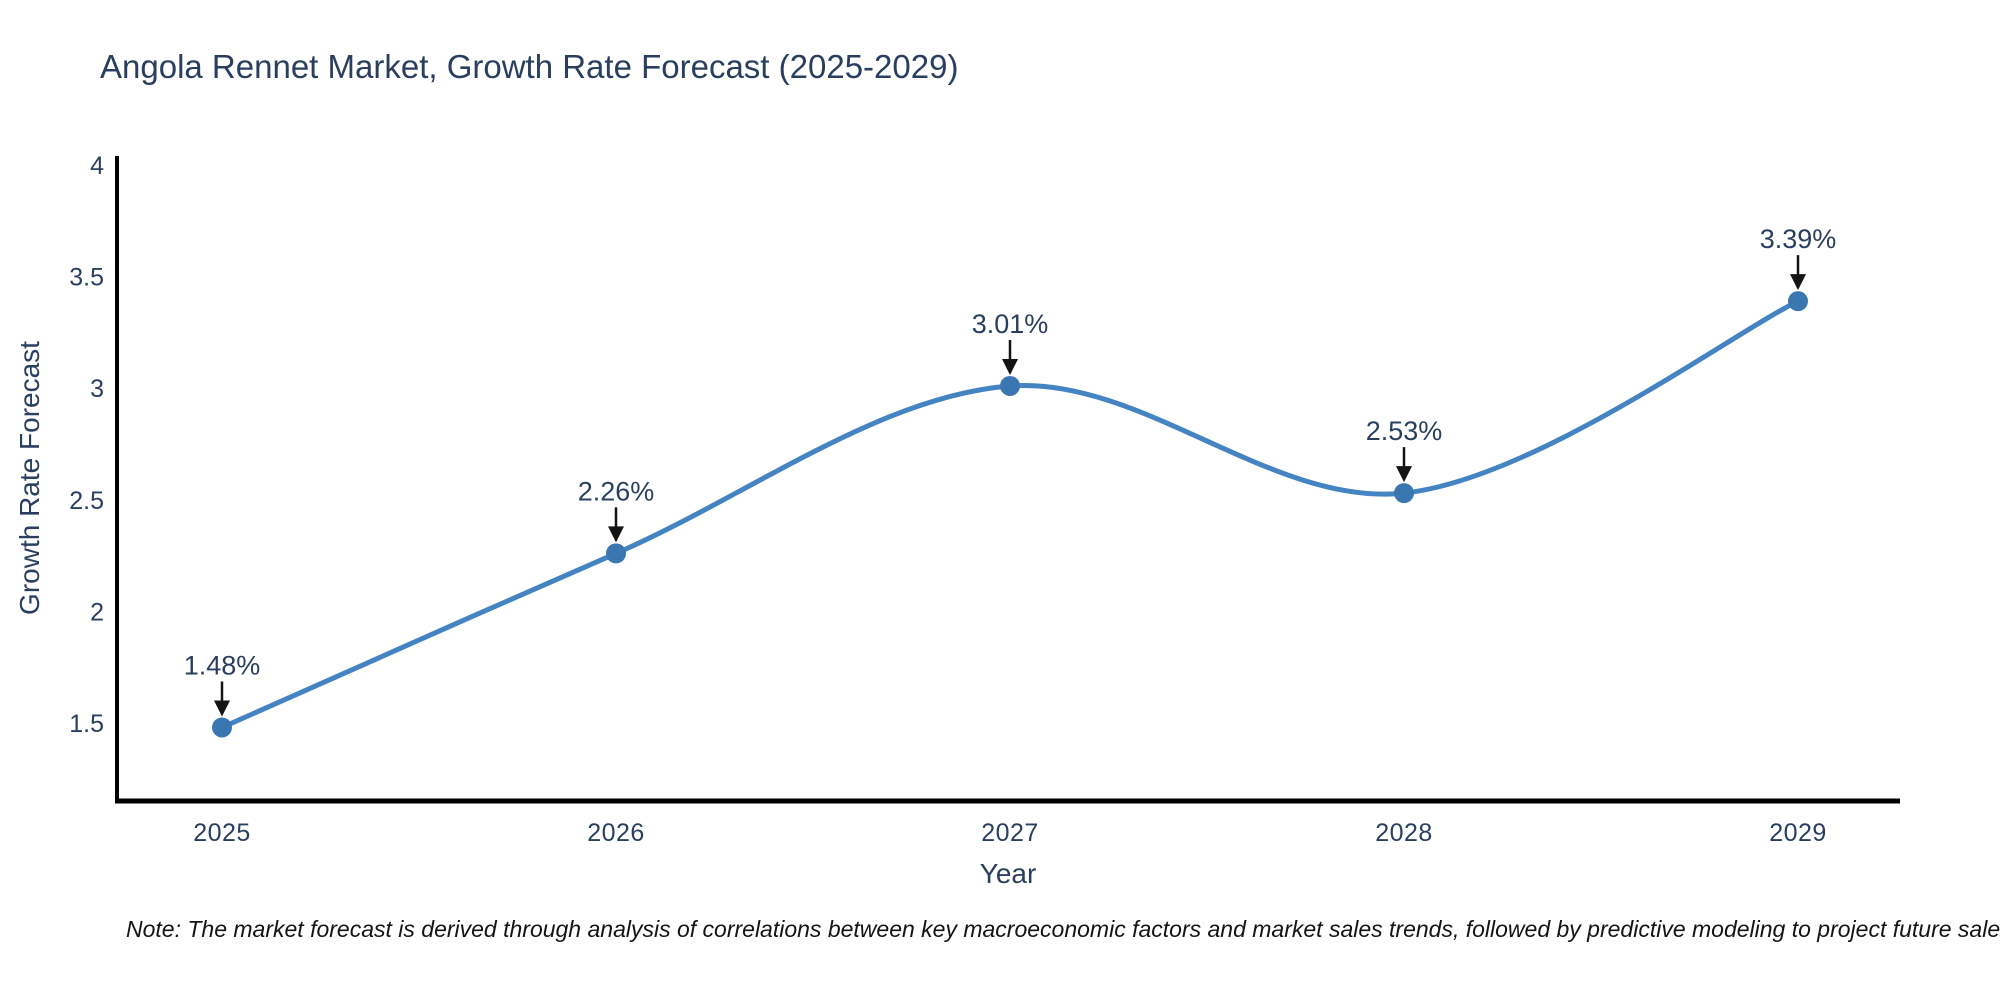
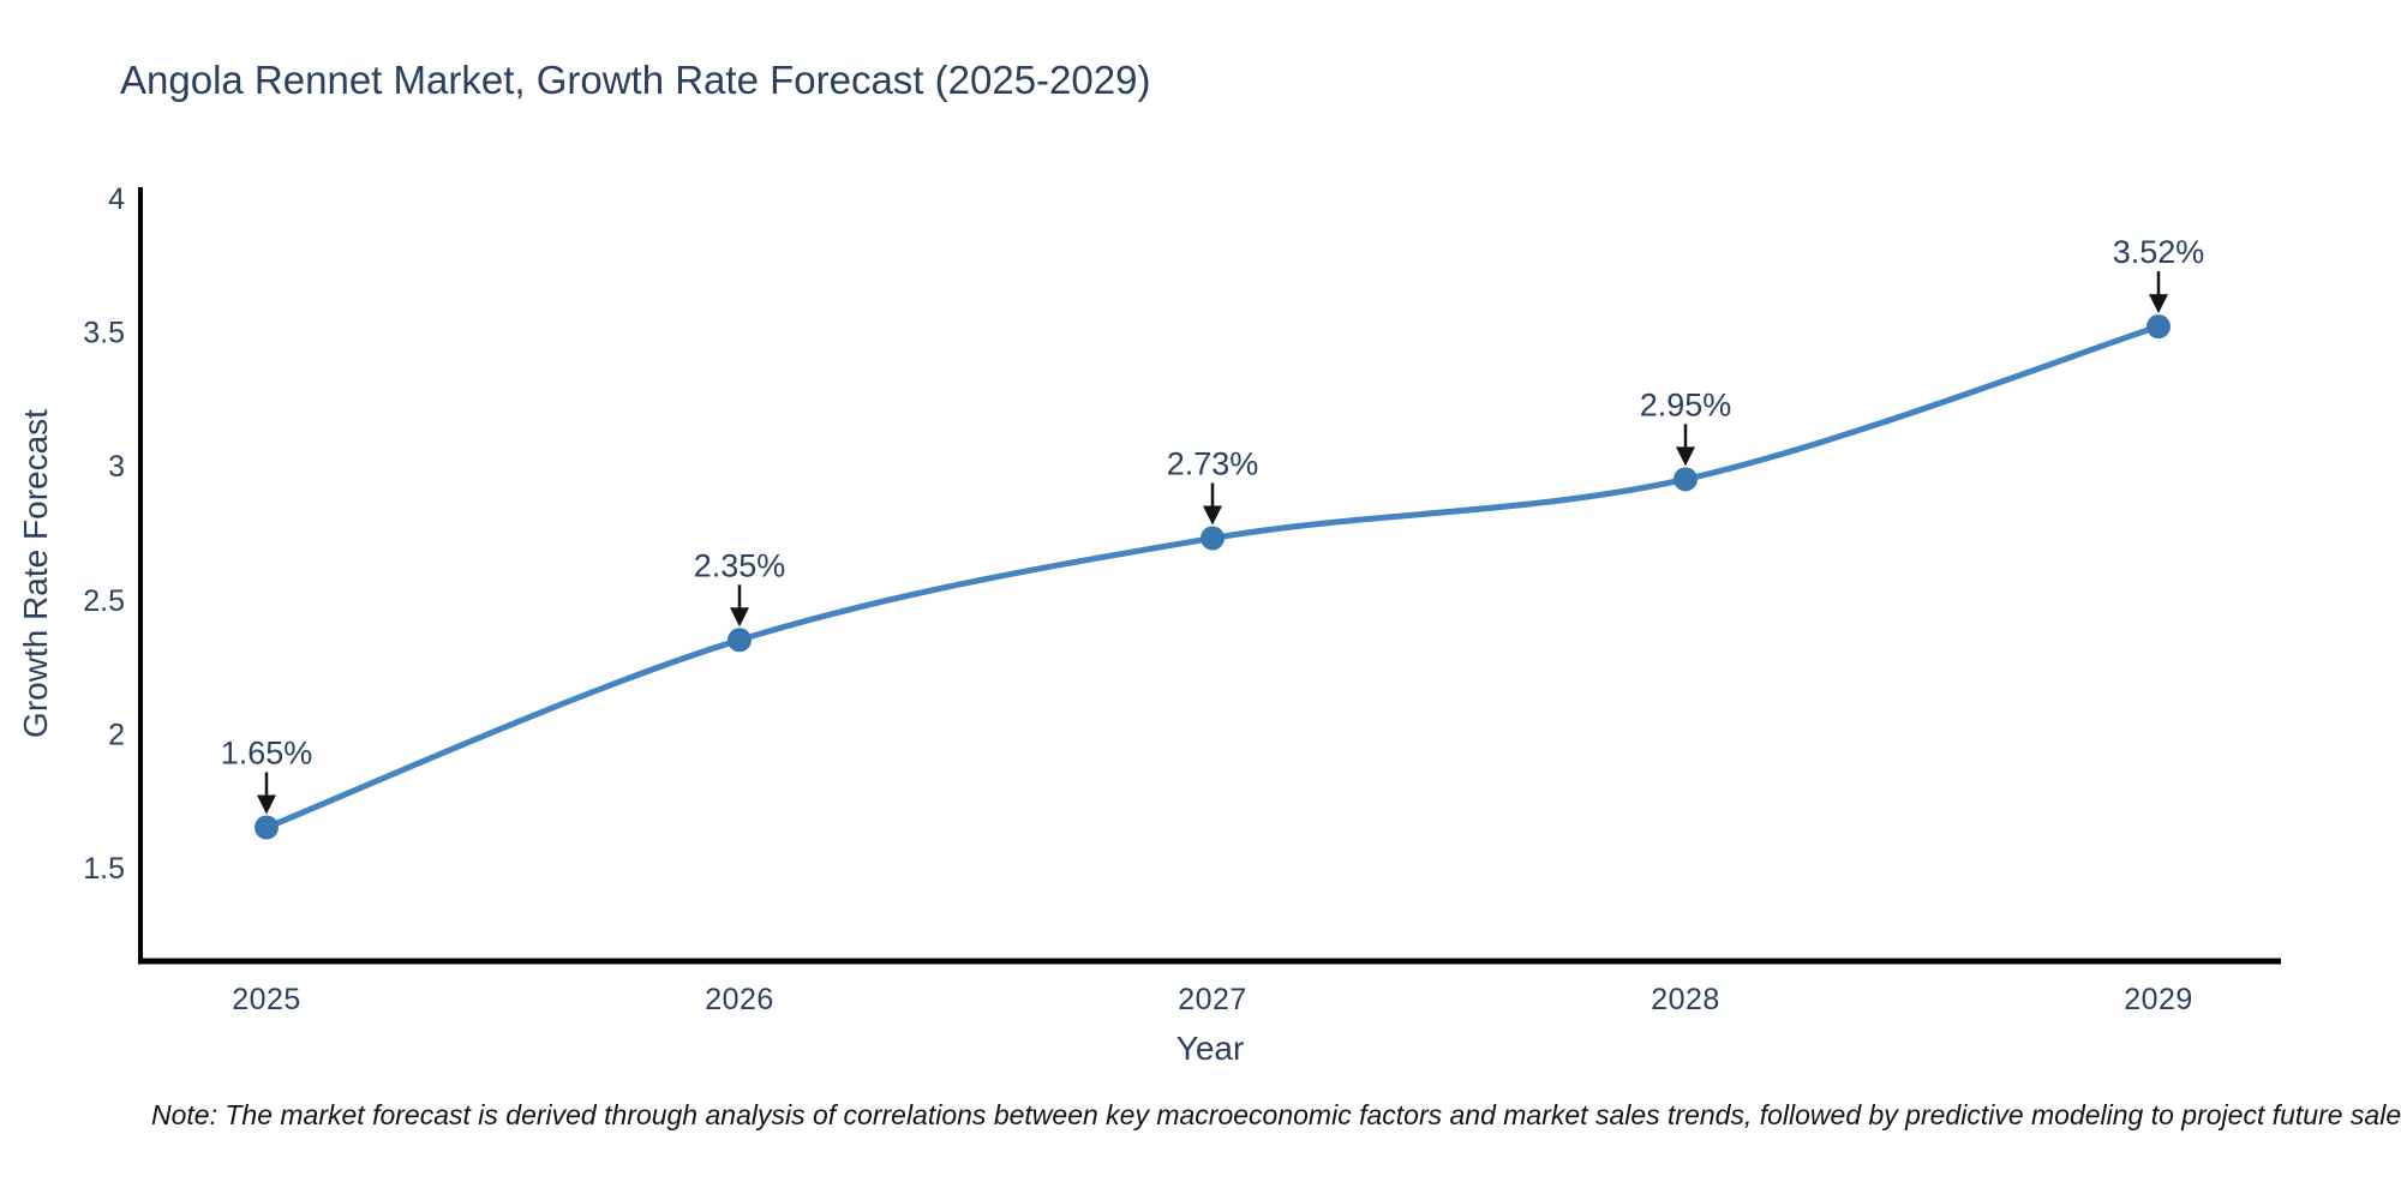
2025: 1.48% -> 1.65%
2026: 2.26% -> 2.35%
2027: 3.01% -> 2.73%
2028: 2.53% -> 2.95%
2029: 3.39% -> 3.52%
